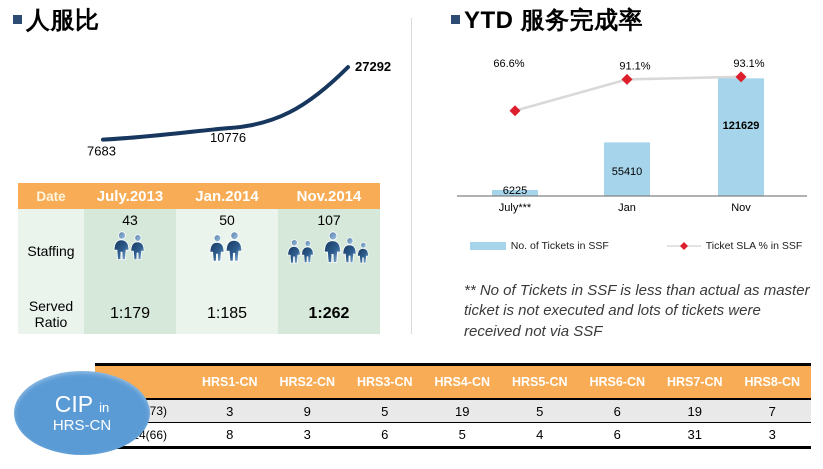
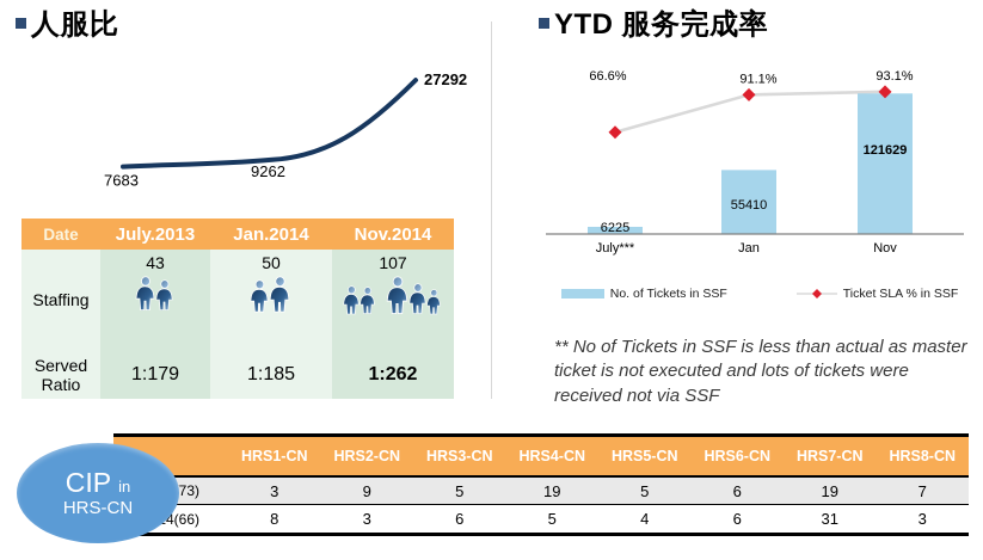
人服比/Jan.2014: 10776 -> 9262
